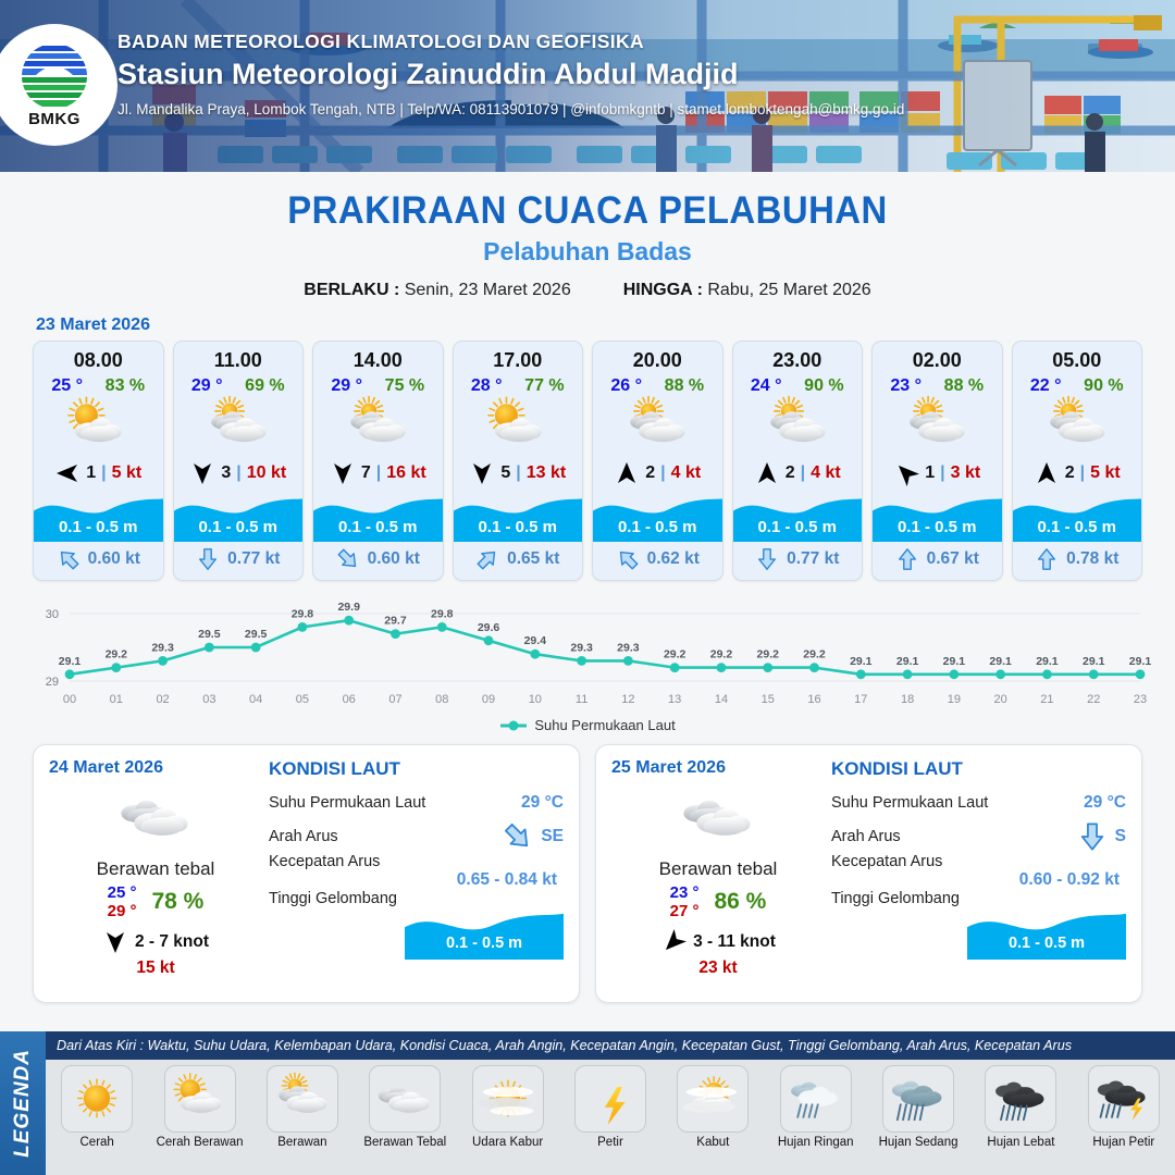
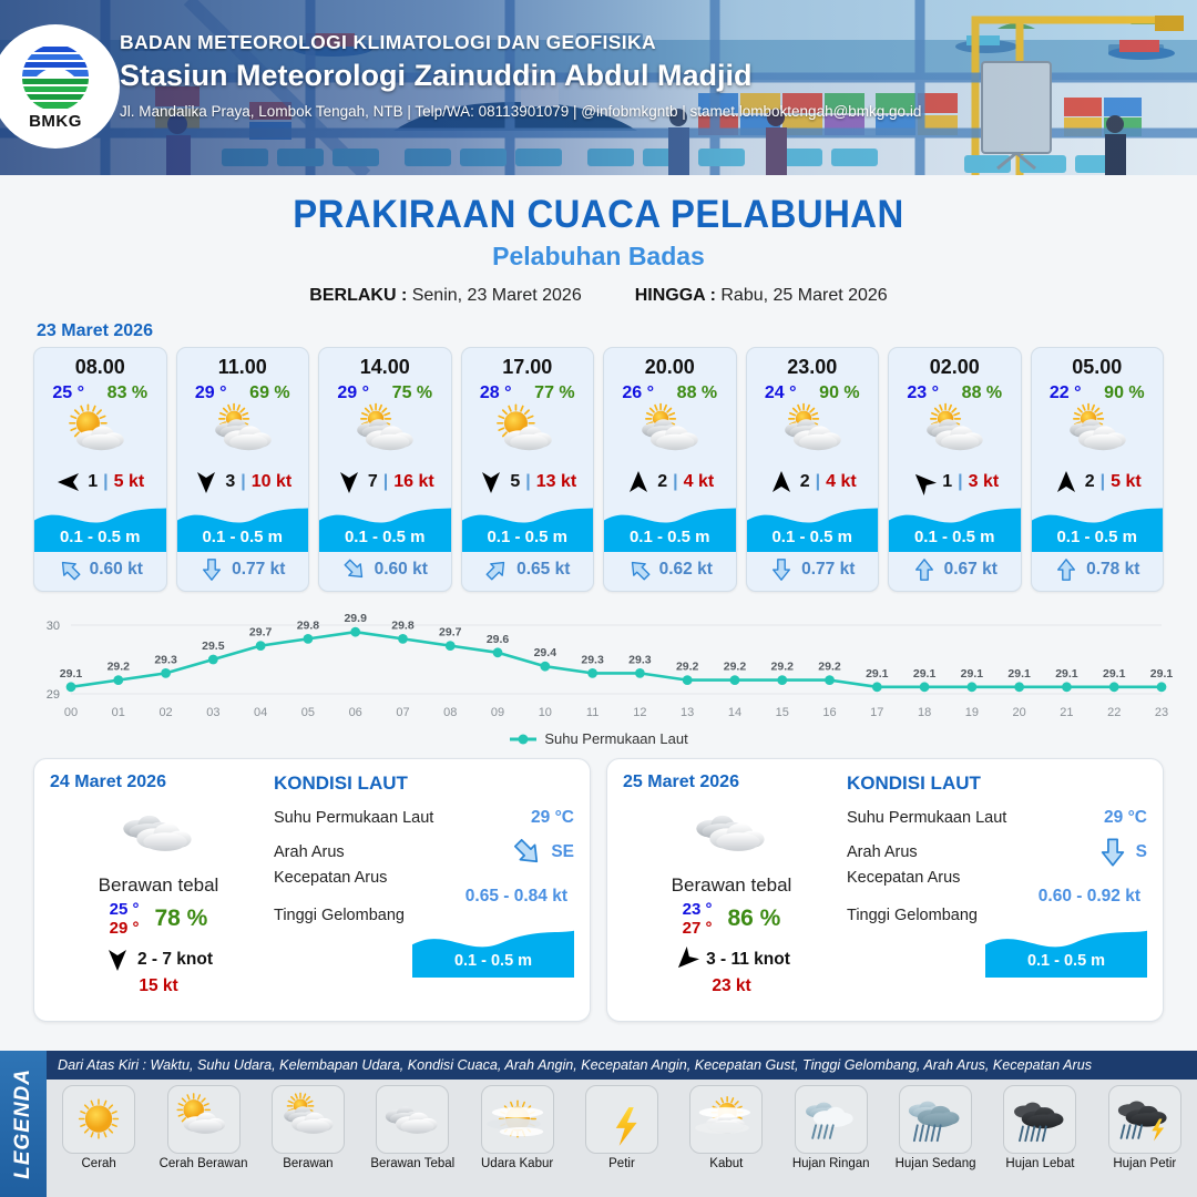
04: 29.5 -> 29.7
07: 29.7 -> 29.8
08: 29.8 -> 29.7
